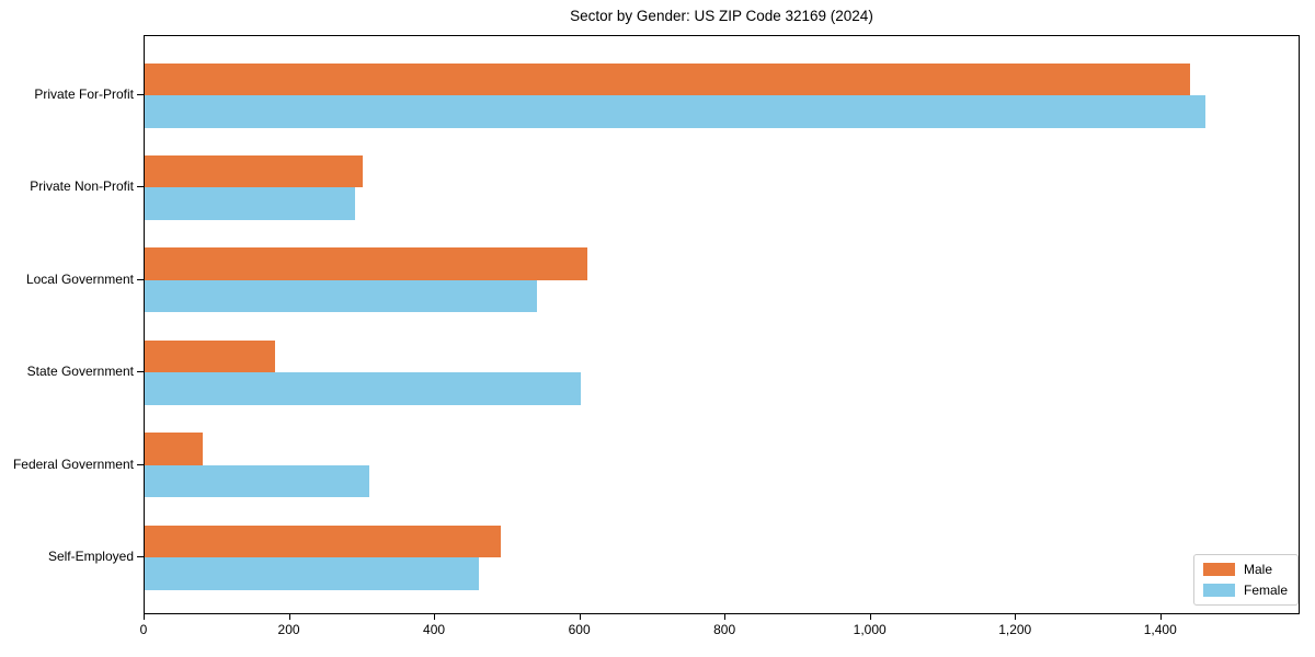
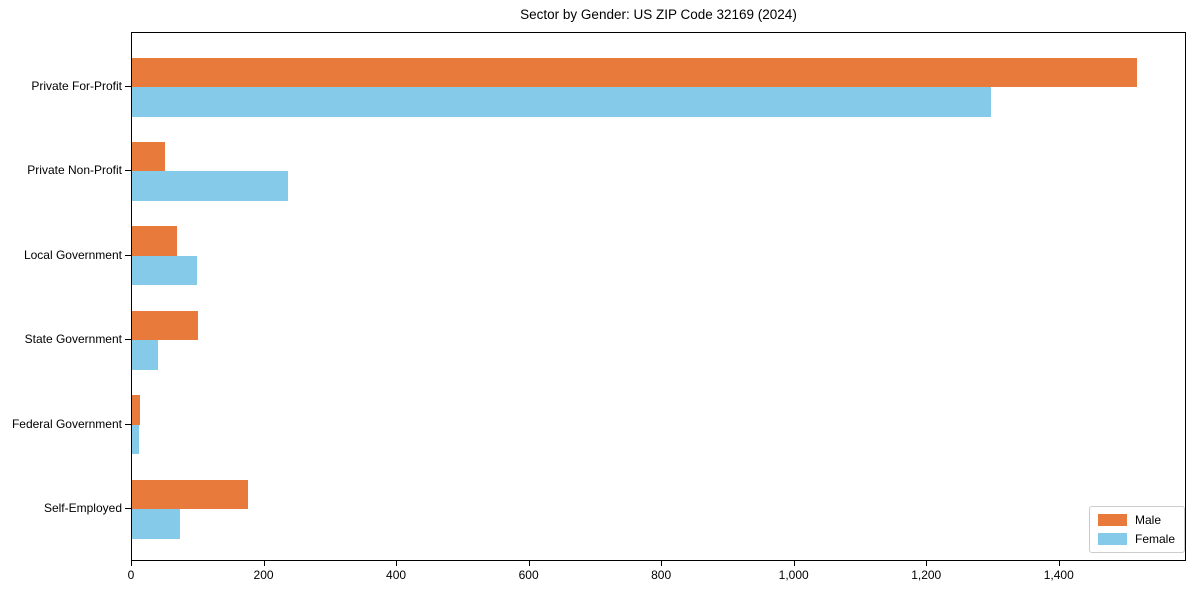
Male/Private For-Profit: 1440 -> 1520
Female/Private For-Profit: 1460 -> 1300
Male/Private Non-Profit: 300 -> 50
Female/Private Non-Profit: 290 -> 240
Male/Local Government: 610 -> 70
Female/Local Government: 540 -> 100
Male/State Government: 180 -> 100
Female/State Government: 600 -> 40
Male/Federal Government: 80 -> 10
Female/Federal Government: 310 -> 10
Male/Self-Employed: 490 -> 180
Female/Self-Employed: 460 -> 70
